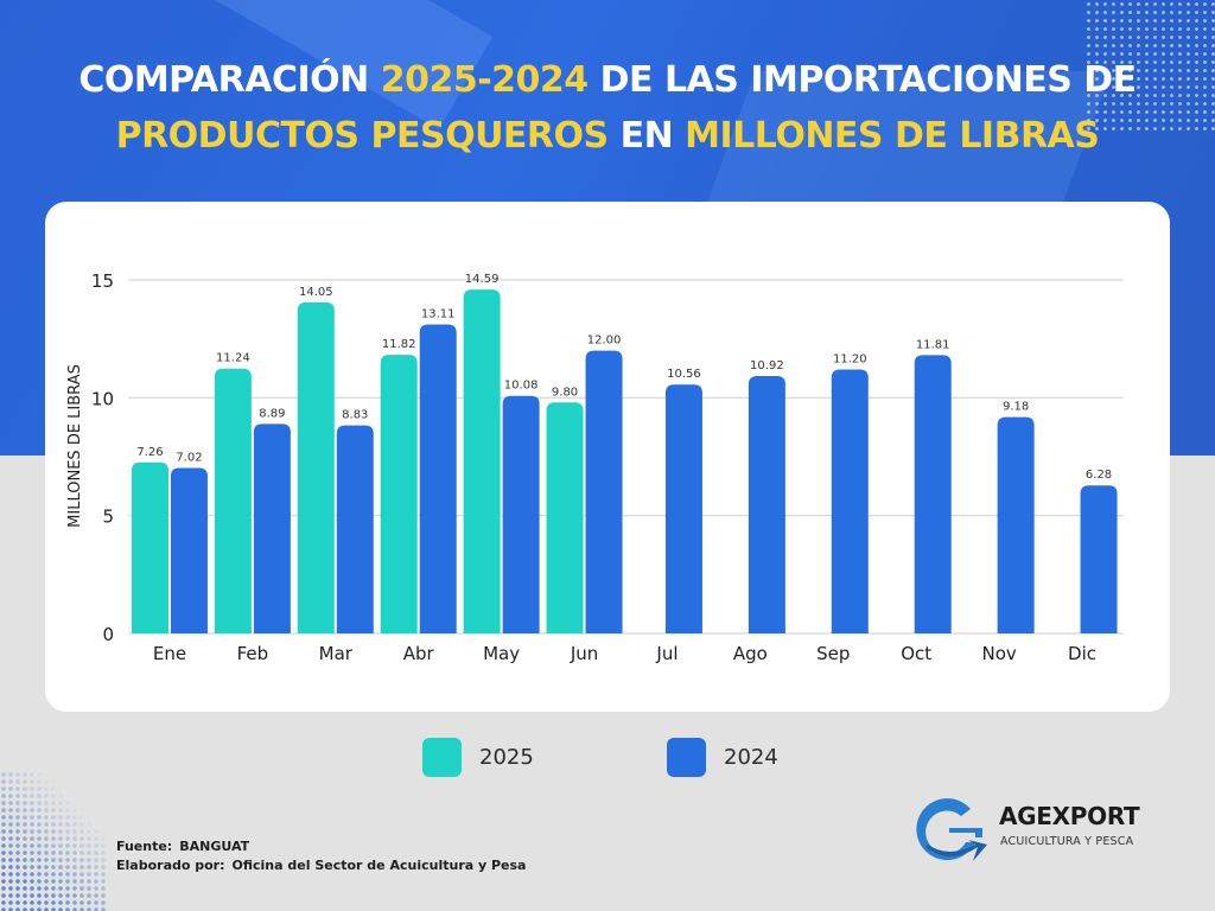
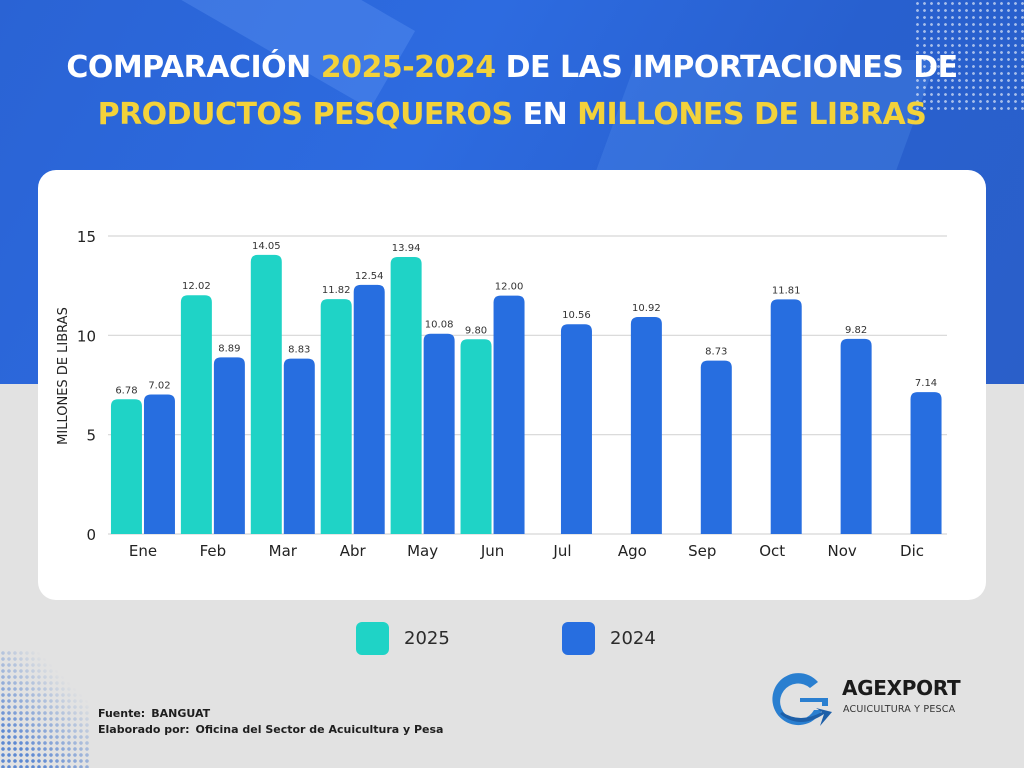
2025/Ene: 7.26 -> 6.78
2025/Feb: 11.24 -> 12.02
2024/Abr: 13.11 -> 12.54
2025/May: 14.59 -> 13.94
2024/Sep: 11.20 -> 8.73
2024/Nov: 9.18 -> 9.82
2024/Dic: 6.28 -> 7.14
